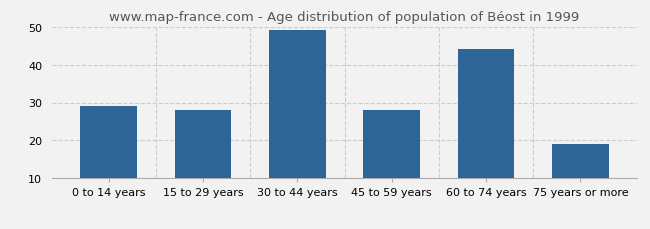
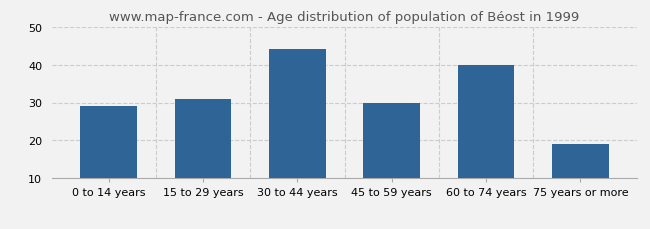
15 to 29 years: 28 -> 31
30 to 44 years: 49 -> 44
45 to 59 years: 28 -> 30
60 to 74 years: 44 -> 40
